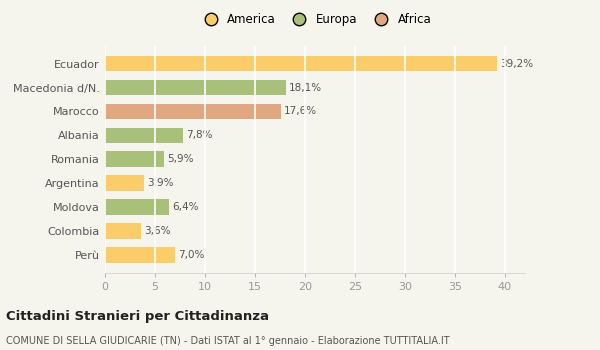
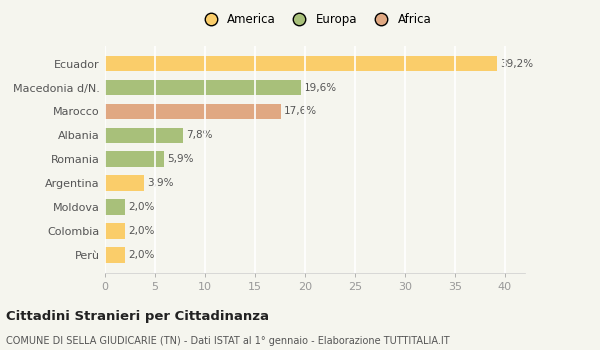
Macedonia d/N.: 18,1% -> 19,6%
Moldova: 6,4% -> 2,0%
Colombia: 3,6% -> 2,0%
Perù: 7,0% -> 2,0%
